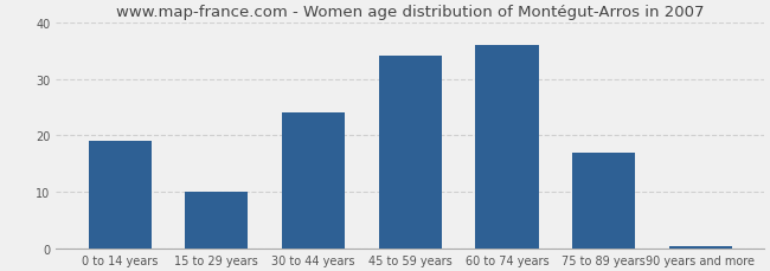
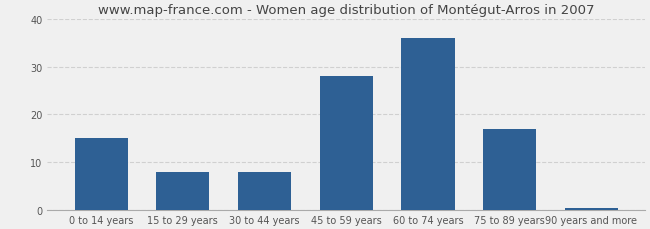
0 to 14 years: 19.0 -> 15.0
15 to 29 years: 10.0 -> 8.0
30 to 44 years: 24.0 -> 8.0
45 to 59 years: 34.0 -> 28.0
